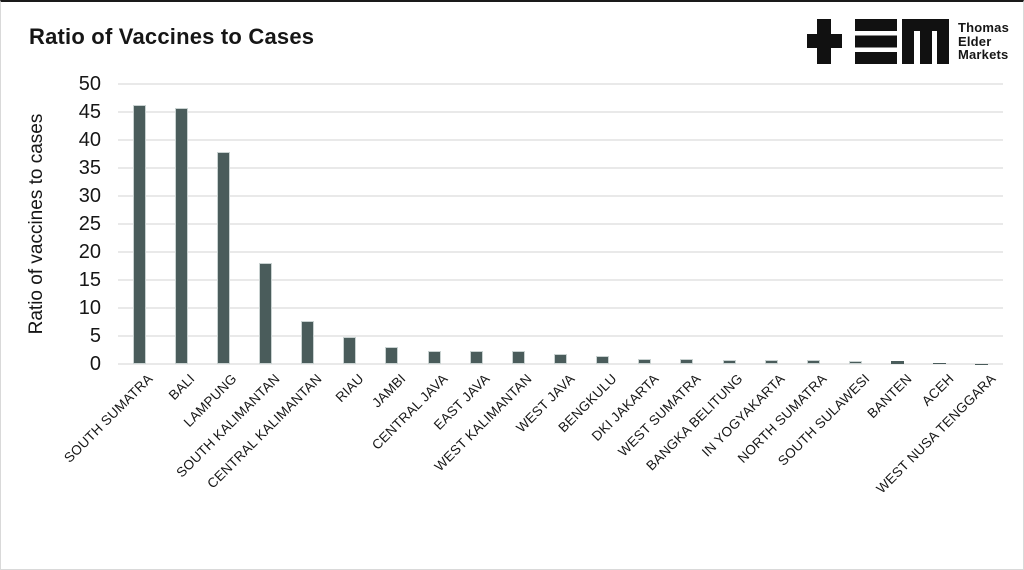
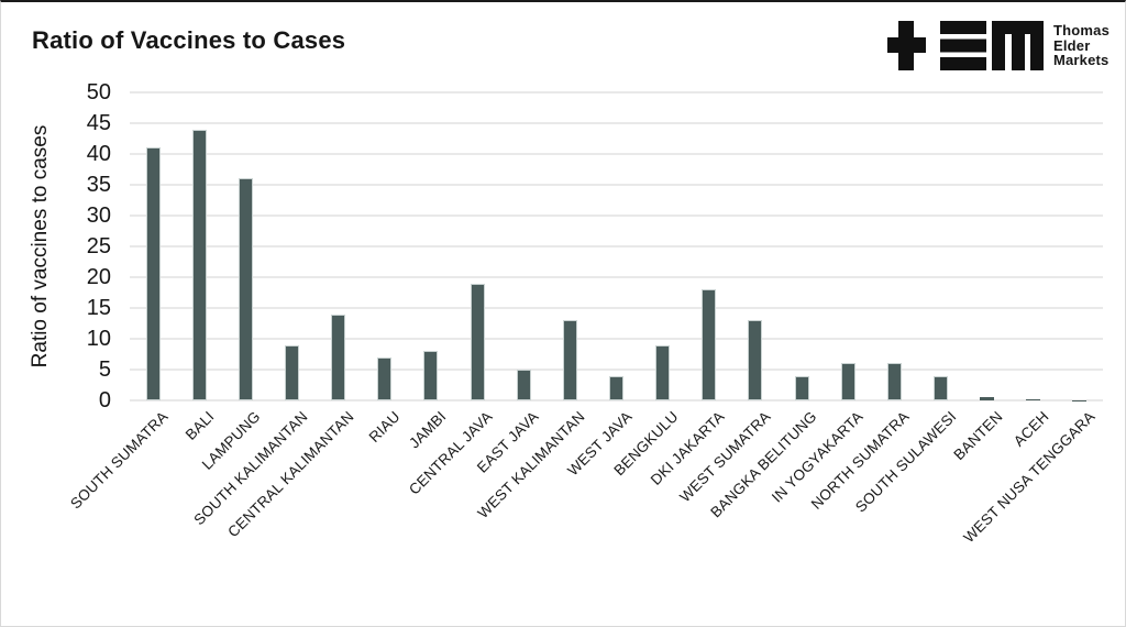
SOUTH SUMATRA: 46 -> 41
BALI: 46 -> 44
LAMPUNG: 38 -> 36
SOUTH KALIMANTAN: 18 -> 9
CENTRAL KALIMANTAN: 8 -> 14
RIAU: 5 -> 7
JAMBI: 3 -> 8
CENTRAL JAVA: 2 -> 19
EAST JAVA: 2 -> 5
WEST KALIMANTAN: 2 -> 13
WEST JAVA: 2 -> 4
BENGKULU: 2 -> 9
DKI JAKARTA: 1 -> 18
WEST SUMATRA: 1 -> 13
BANGKA BELITUNG: 1 -> 4
IN YOGYAKARTA: 1 -> 6
NORTH SUMATRA: 1 -> 6
SOUTH SULAWESI: 1 -> 4
